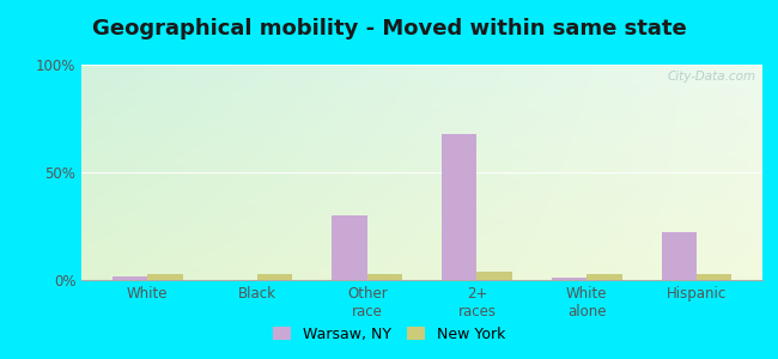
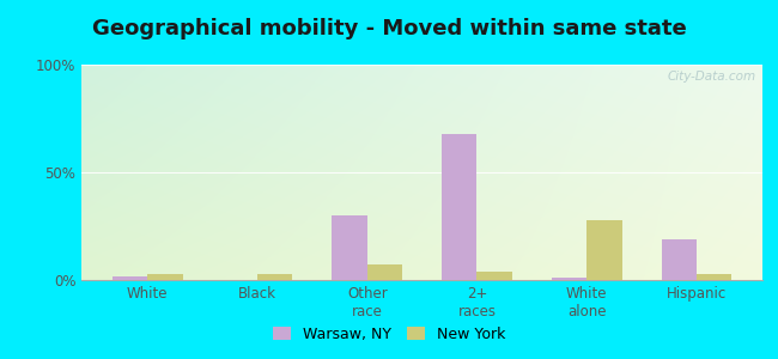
New York/Other race: 3% -> 7%
New York/White alone: 3% -> 28%
Warsaw, NY/Hispanic: 22% -> 19%
